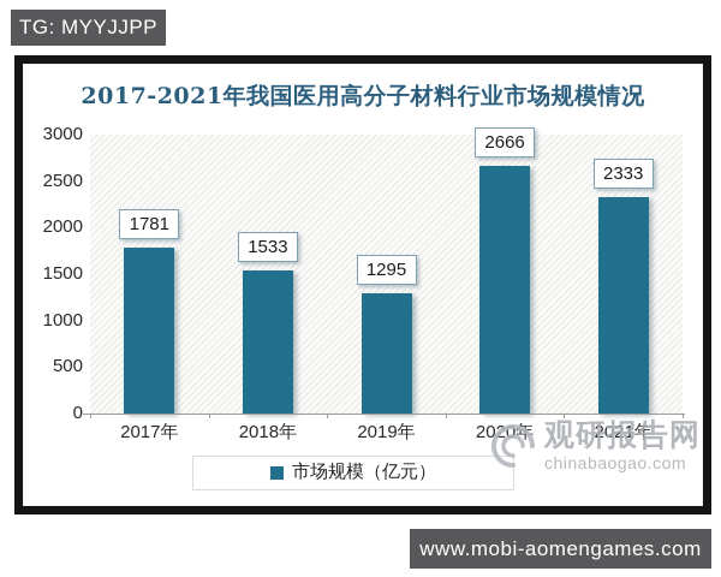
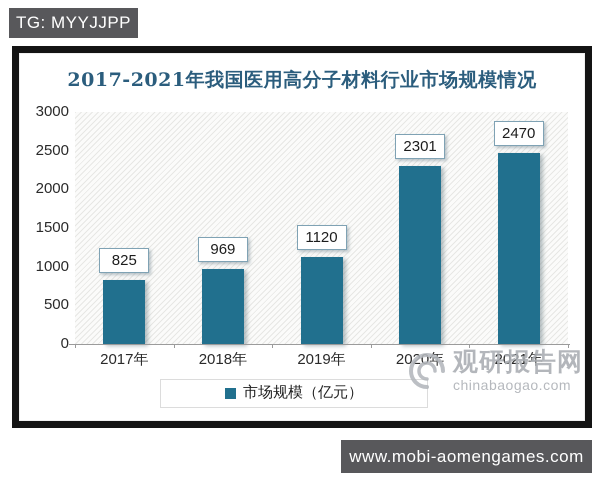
2017年: 1781 -> 825
2018年: 1533 -> 969
2019年: 1295 -> 1120
2020年: 2666 -> 2301
2021年: 2333 -> 2470
